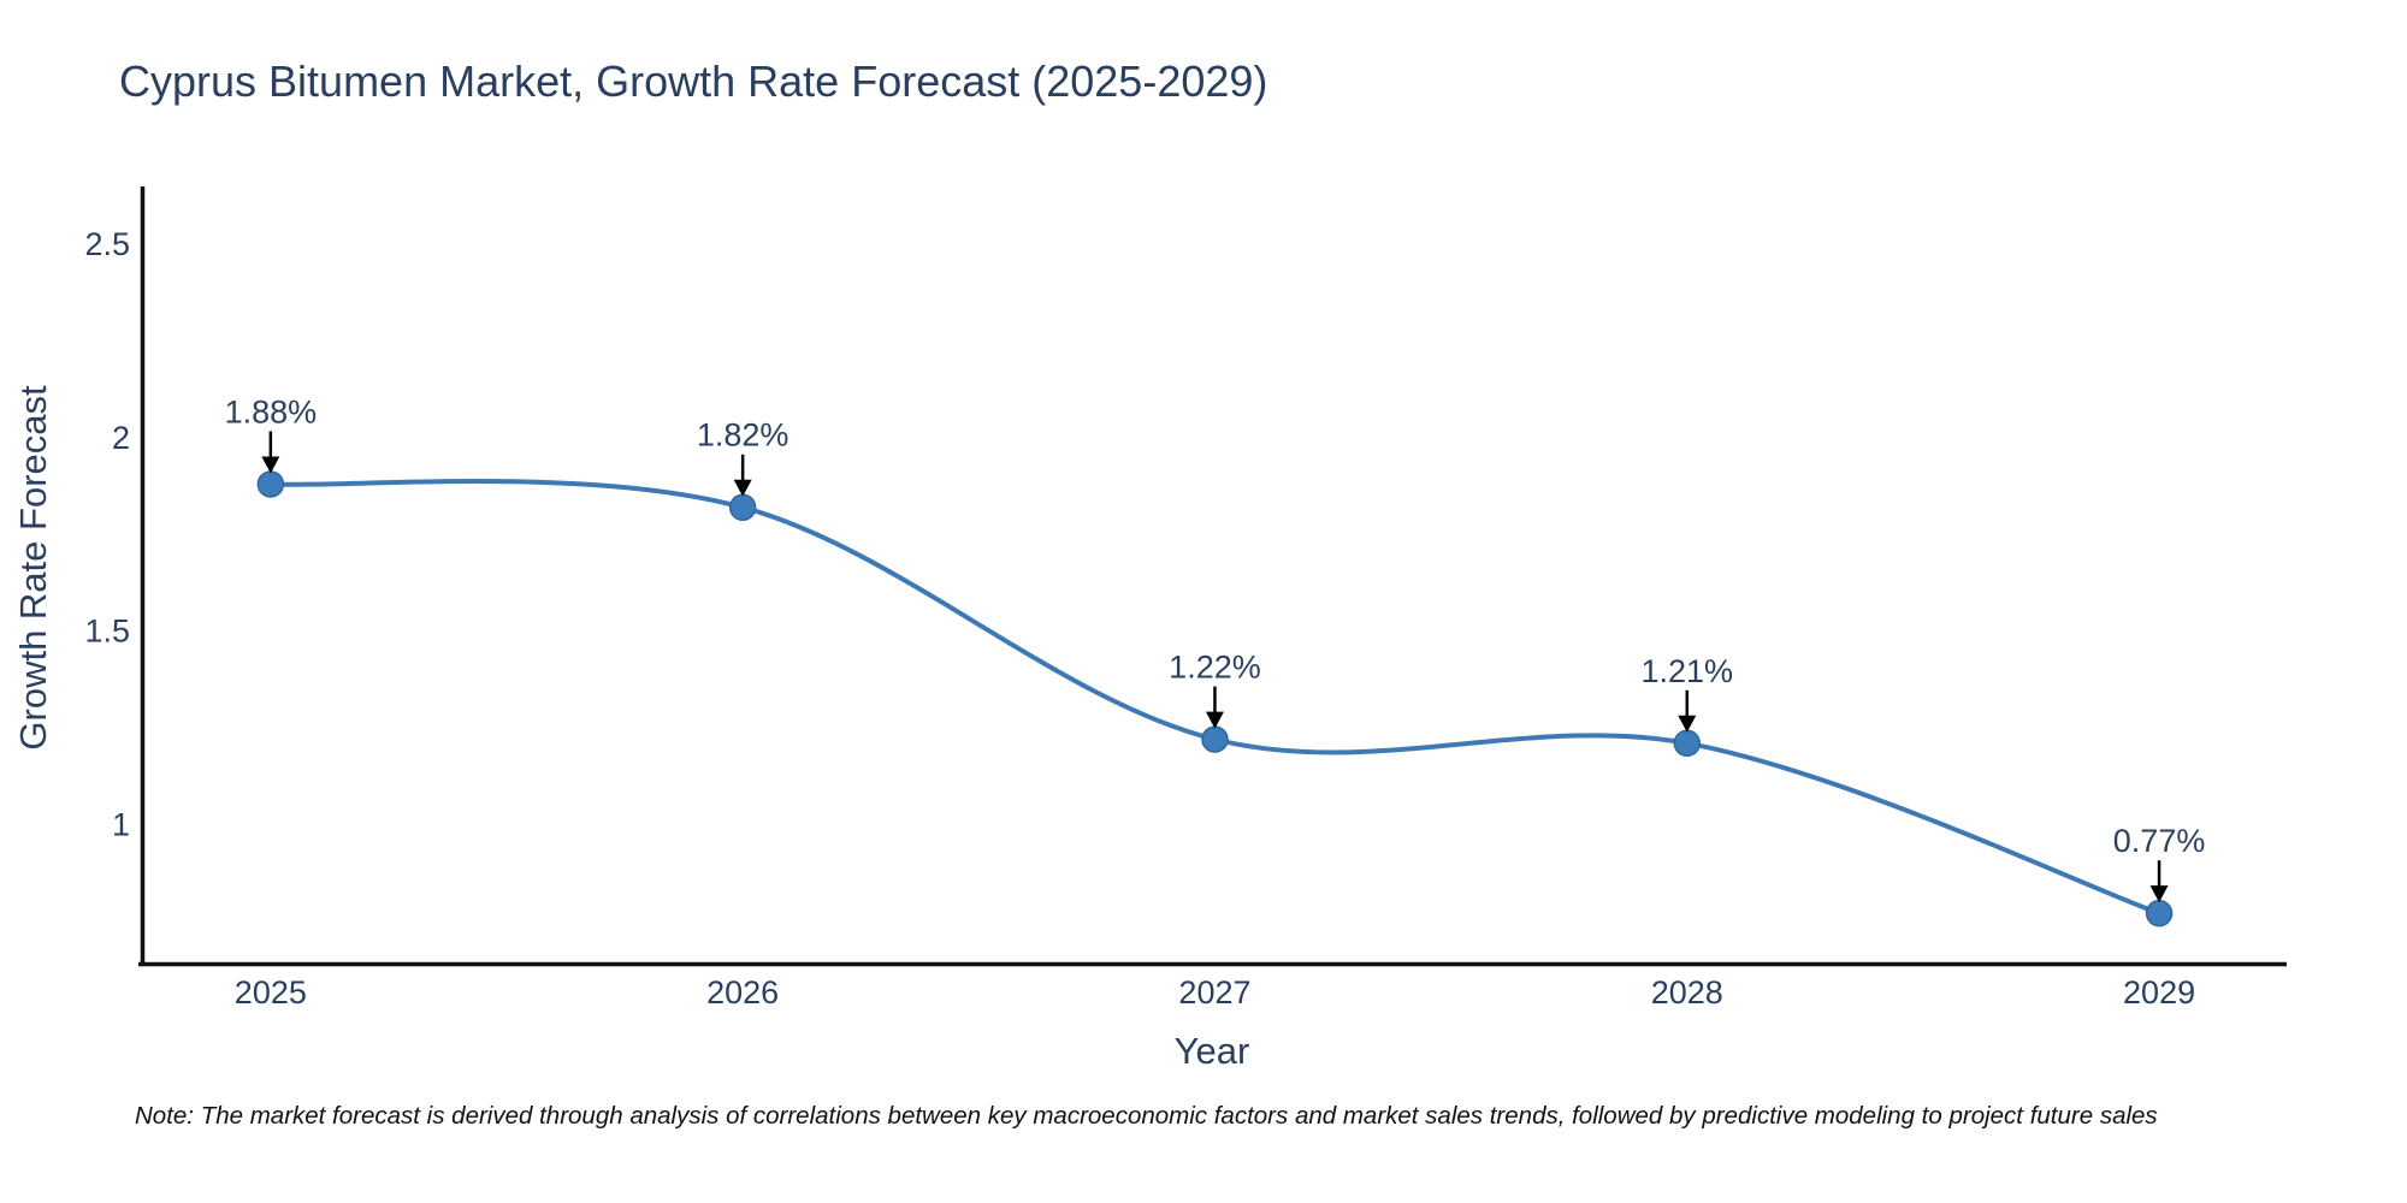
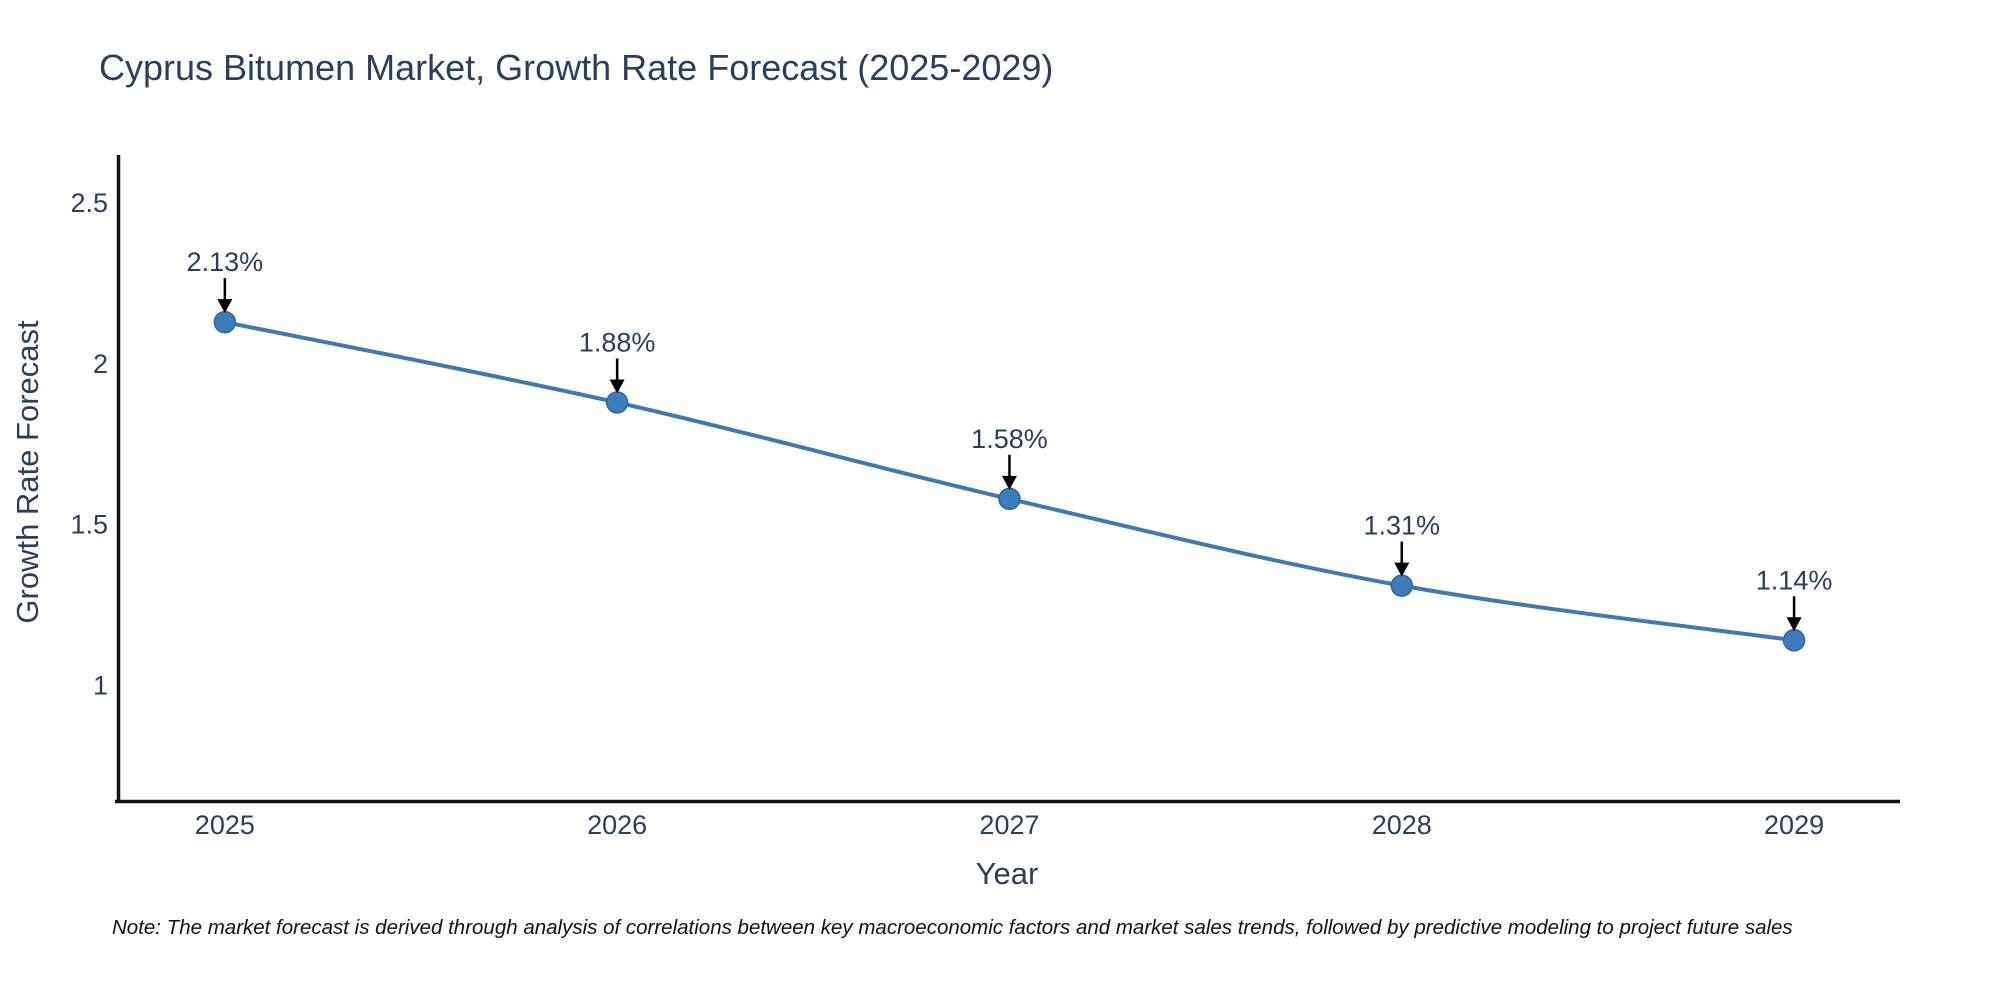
2025: 1.88% -> 2.13%
2026: 1.82% -> 1.88%
2027: 1.22% -> 1.58%
2028: 1.21% -> 1.31%
2029: 0.77% -> 1.14%
